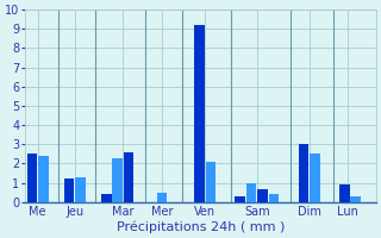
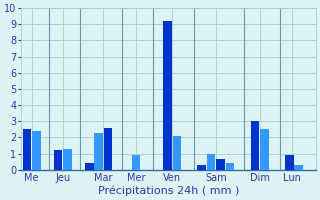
Mer: 0.5 -> 0.9
